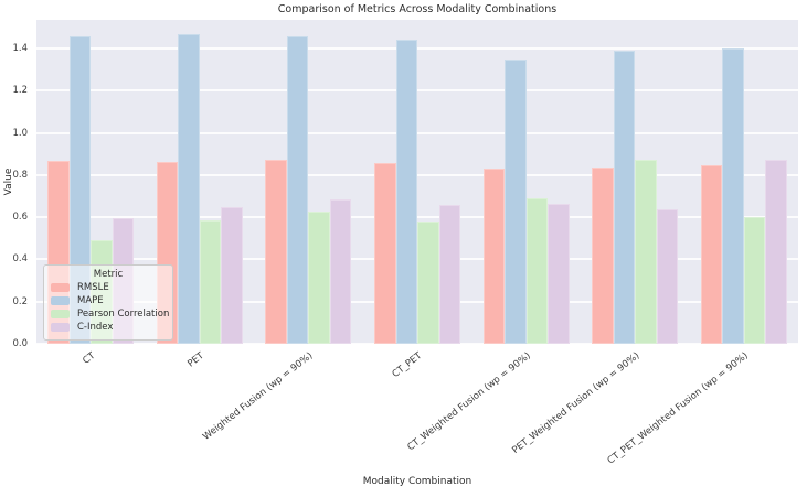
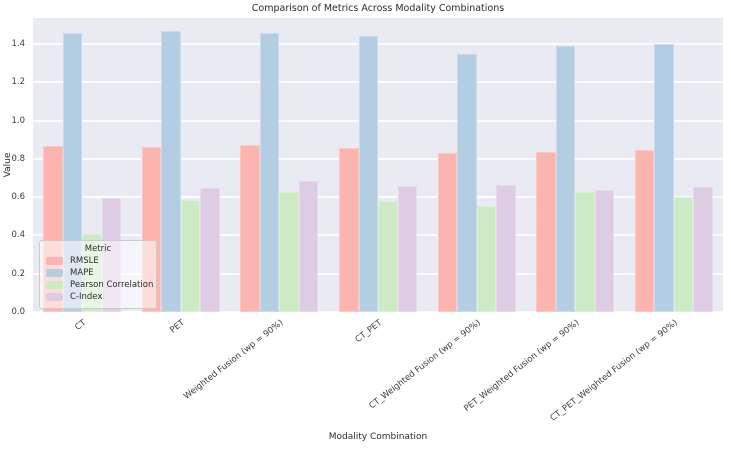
Pearson Correlation/CT: 0.49 -> 0.41
Pearson Correlation/CT_Weighted Fusion (wp = 90%): 0.69 -> 0.56
Pearson Correlation/PET_Weighted Fusion (wp = 90%): 0.87 -> 0.62
C-Index/CT_PET_Weighted Fusion (wp = 90%): 0.87 -> 0.66
